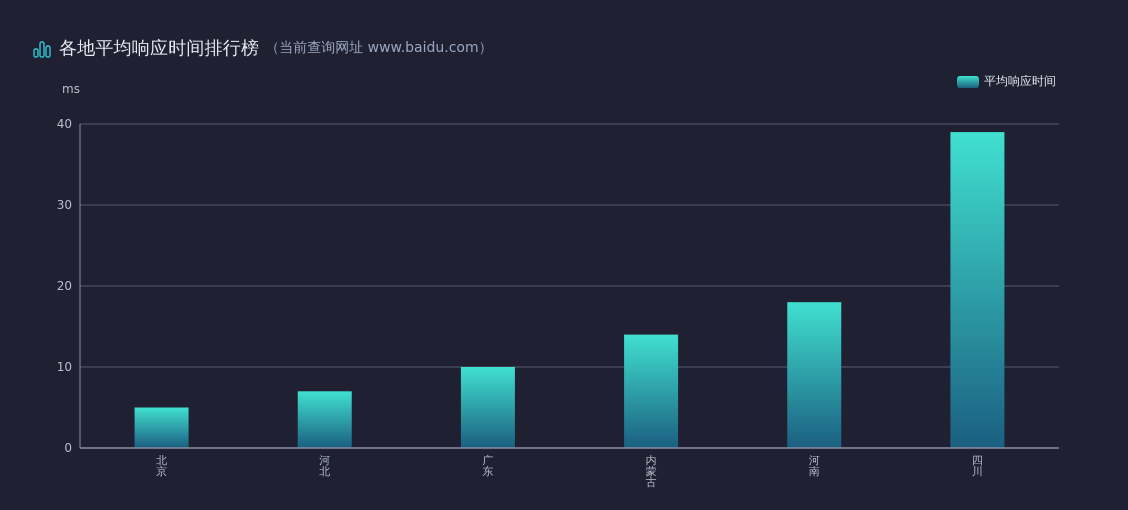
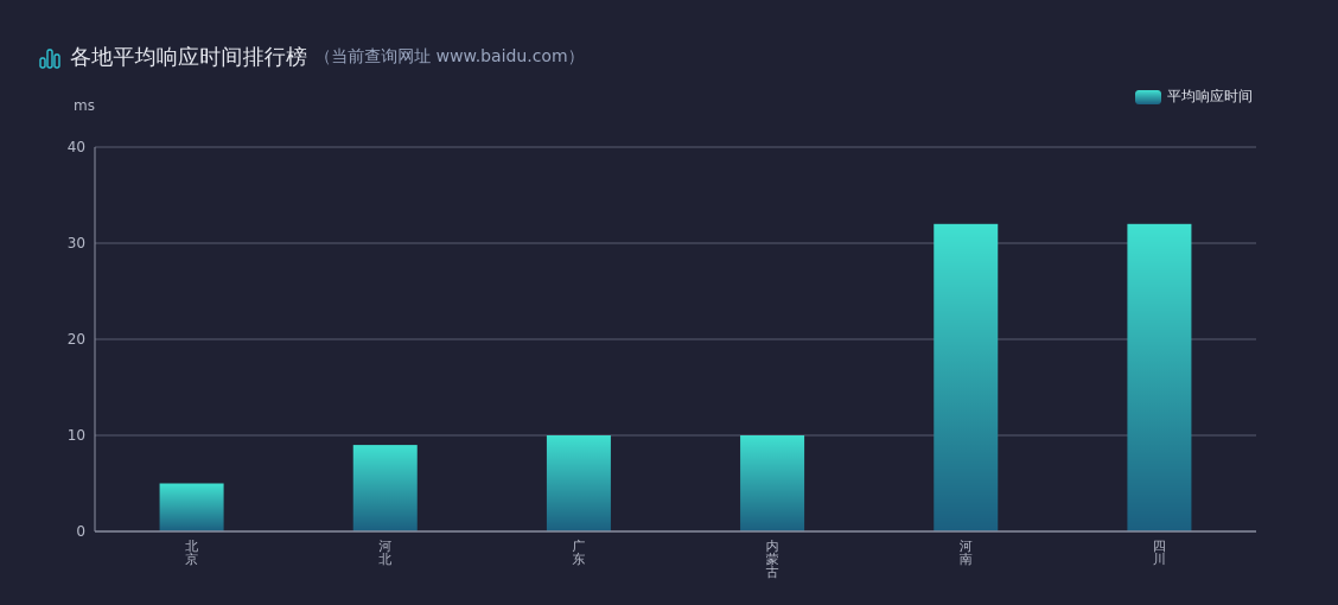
河北: 7 -> 9
内蒙古: 14 -> 10
河南: 18 -> 32
四川: 39 -> 32
